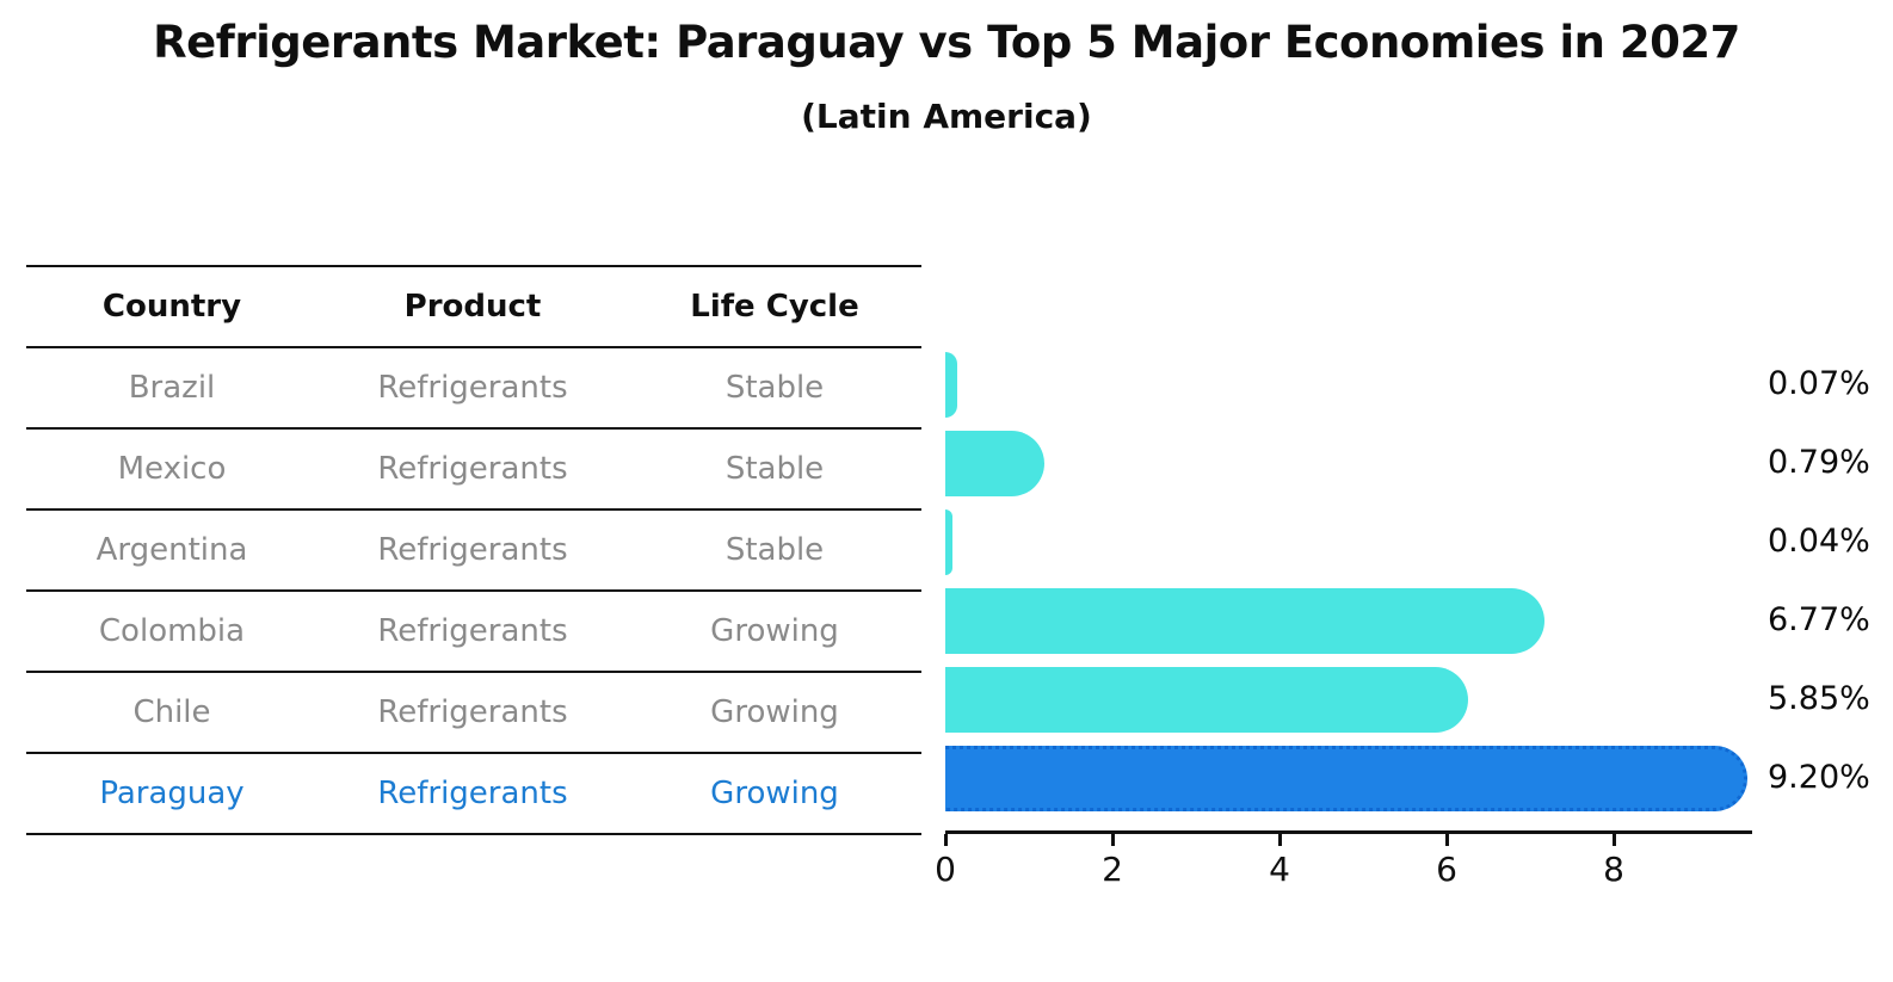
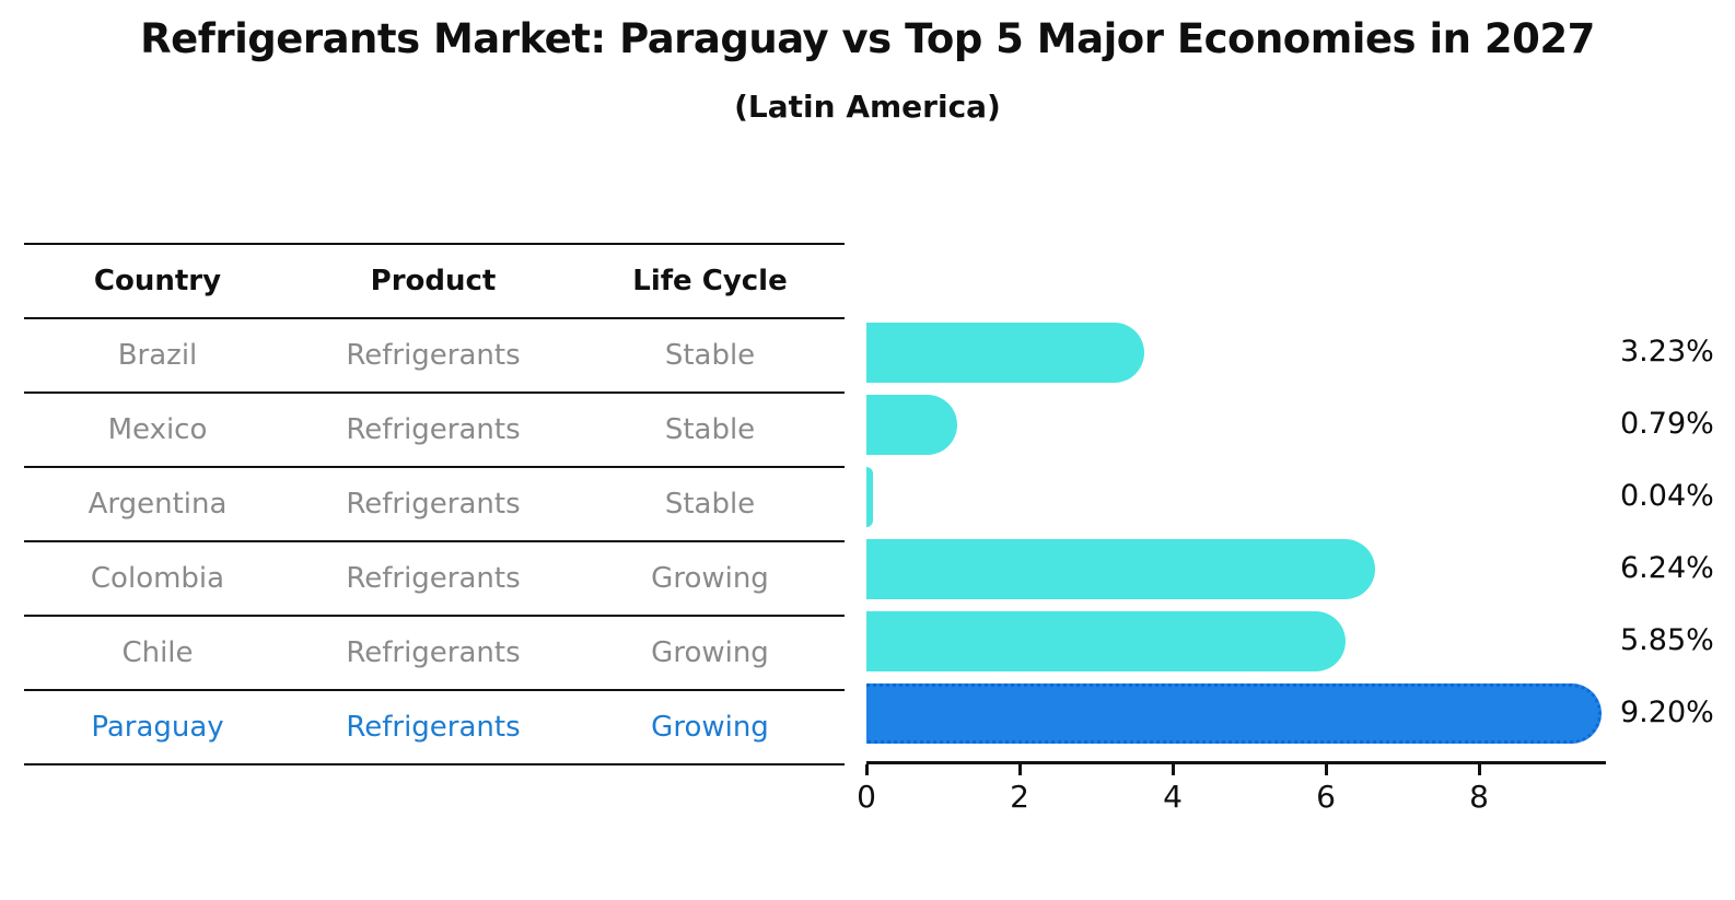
Brazil: 0.07% -> 3.23%
Colombia: 6.77% -> 6.24%
